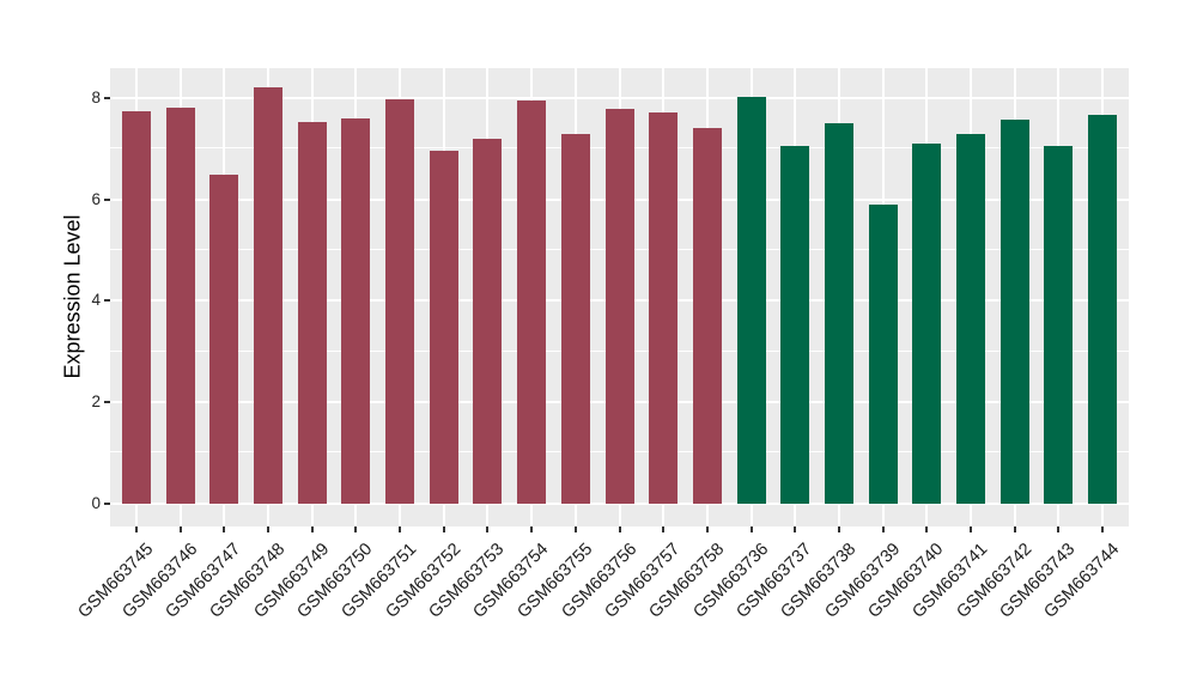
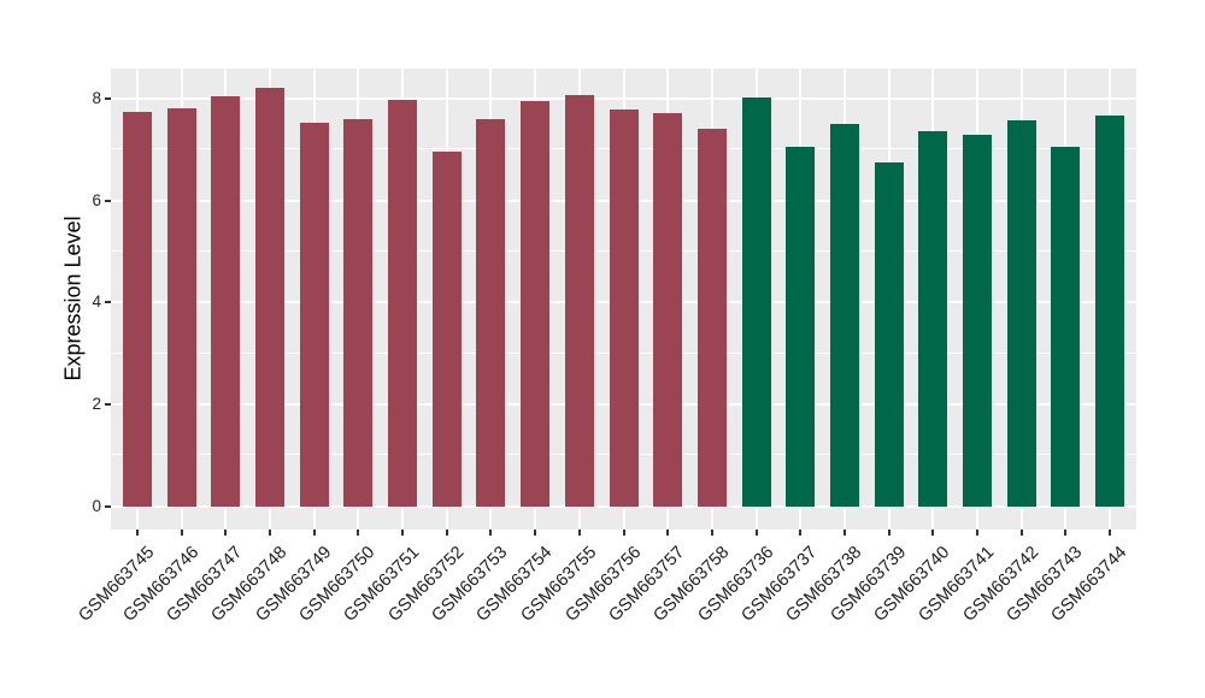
GSM663747: 6.5 -> 8.1
GSM663753: 7.2 -> 7.6
GSM663755: 7.3 -> 8.1
GSM663739: 5.9 -> 6.8
GSM663740: 7.1 -> 7.4
